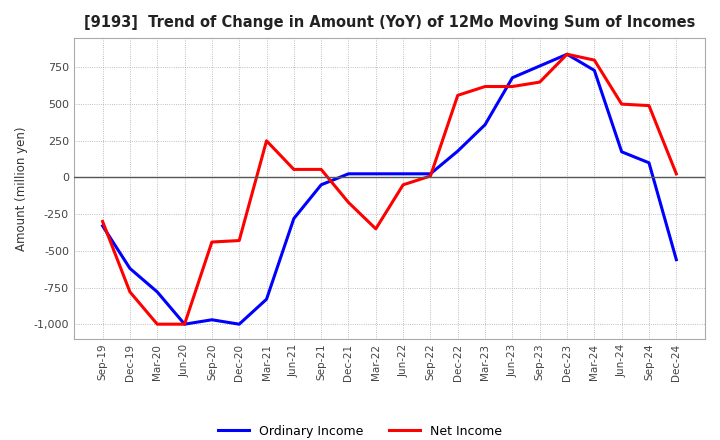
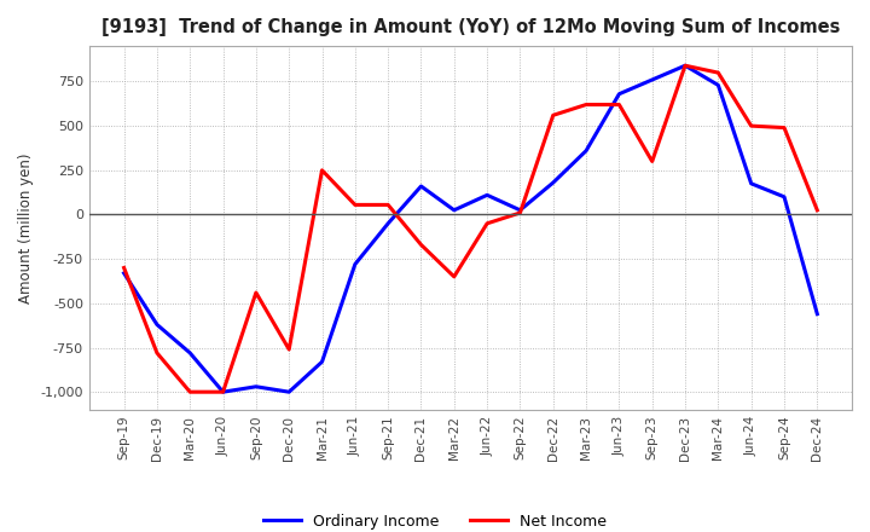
Net Income/Dec-20: -430 -> -760
Ordinary Income/Dec-21: 20 -> 160
Ordinary Income/Jun-22: 20 -> 110
Net Income/Sep-23: 650 -> 300
